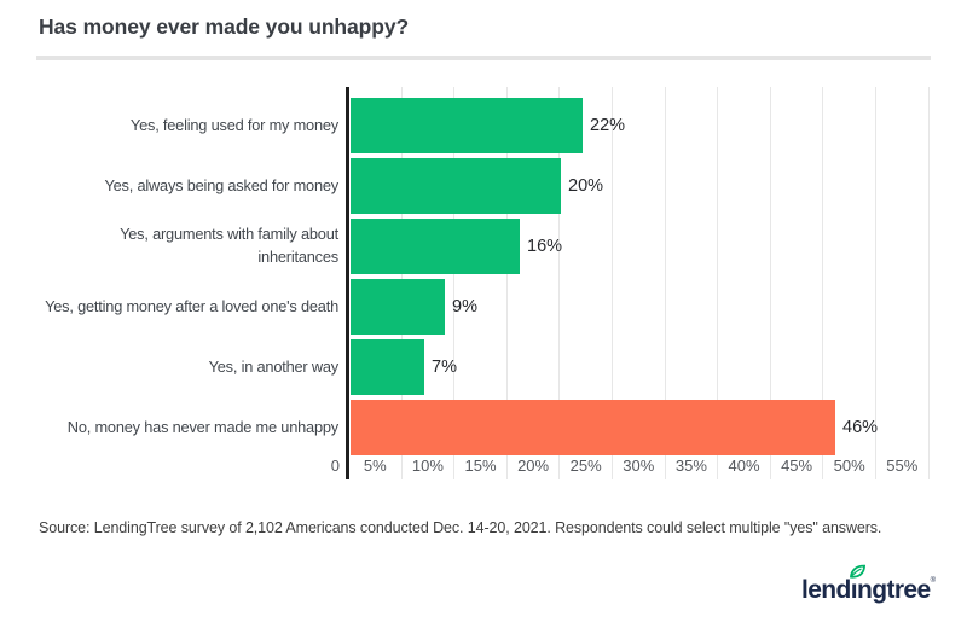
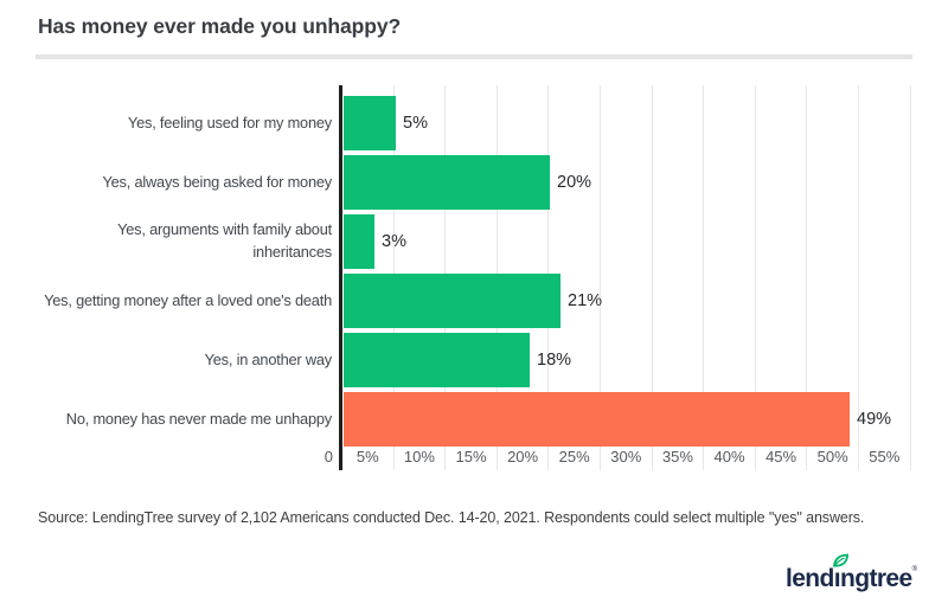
Yes, feeling used for my money: 22% -> 5%
Yes, arguments with family about inheritances: 16% -> 3%
Yes, getting money after a loved one's death: 9% -> 21%
Yes, in another way: 7% -> 18%
No, money has never made me unhappy: 46% -> 49%
